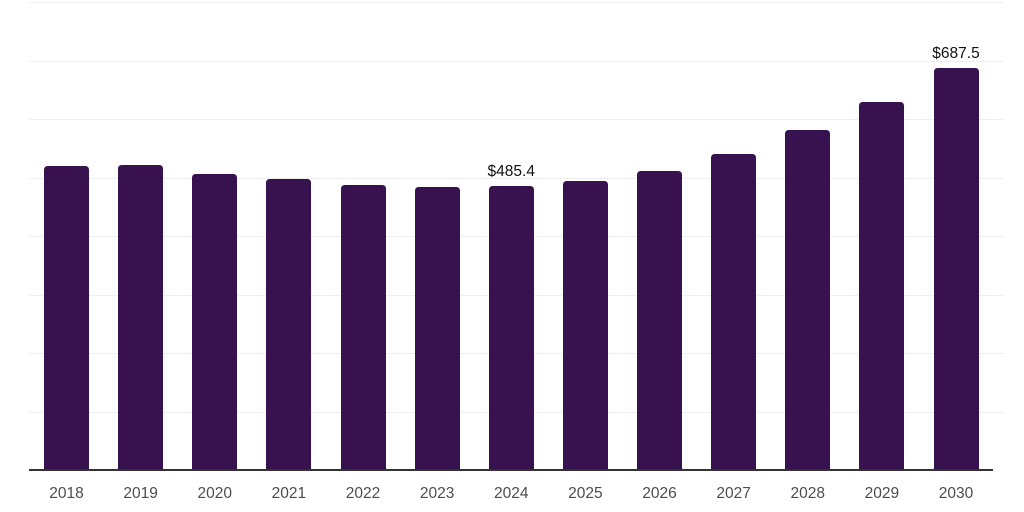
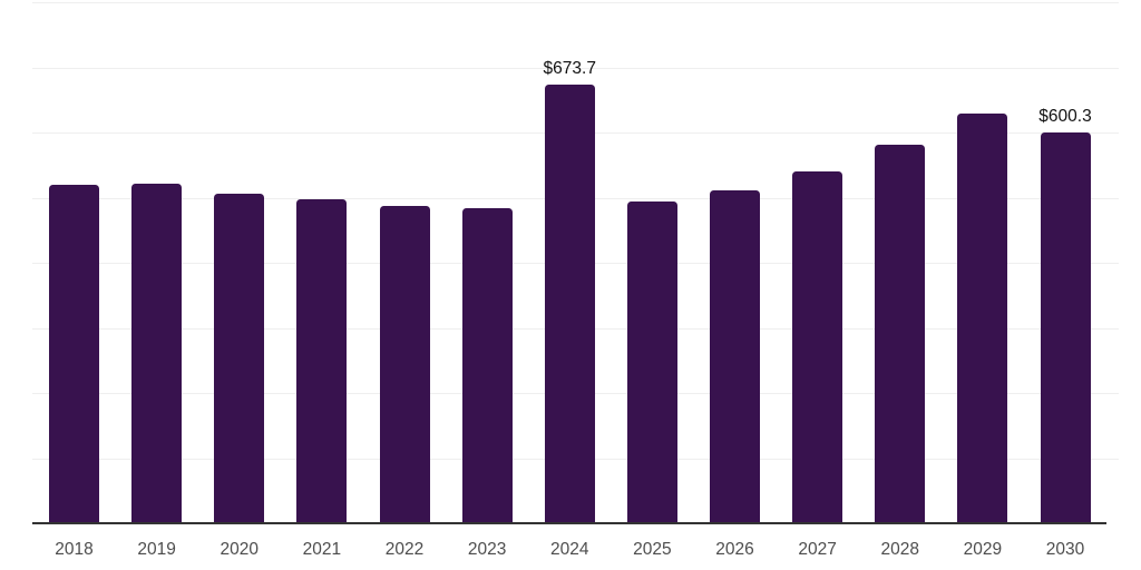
2024: $485.4 -> $673.7
2030: $687.5 -> $600.3
